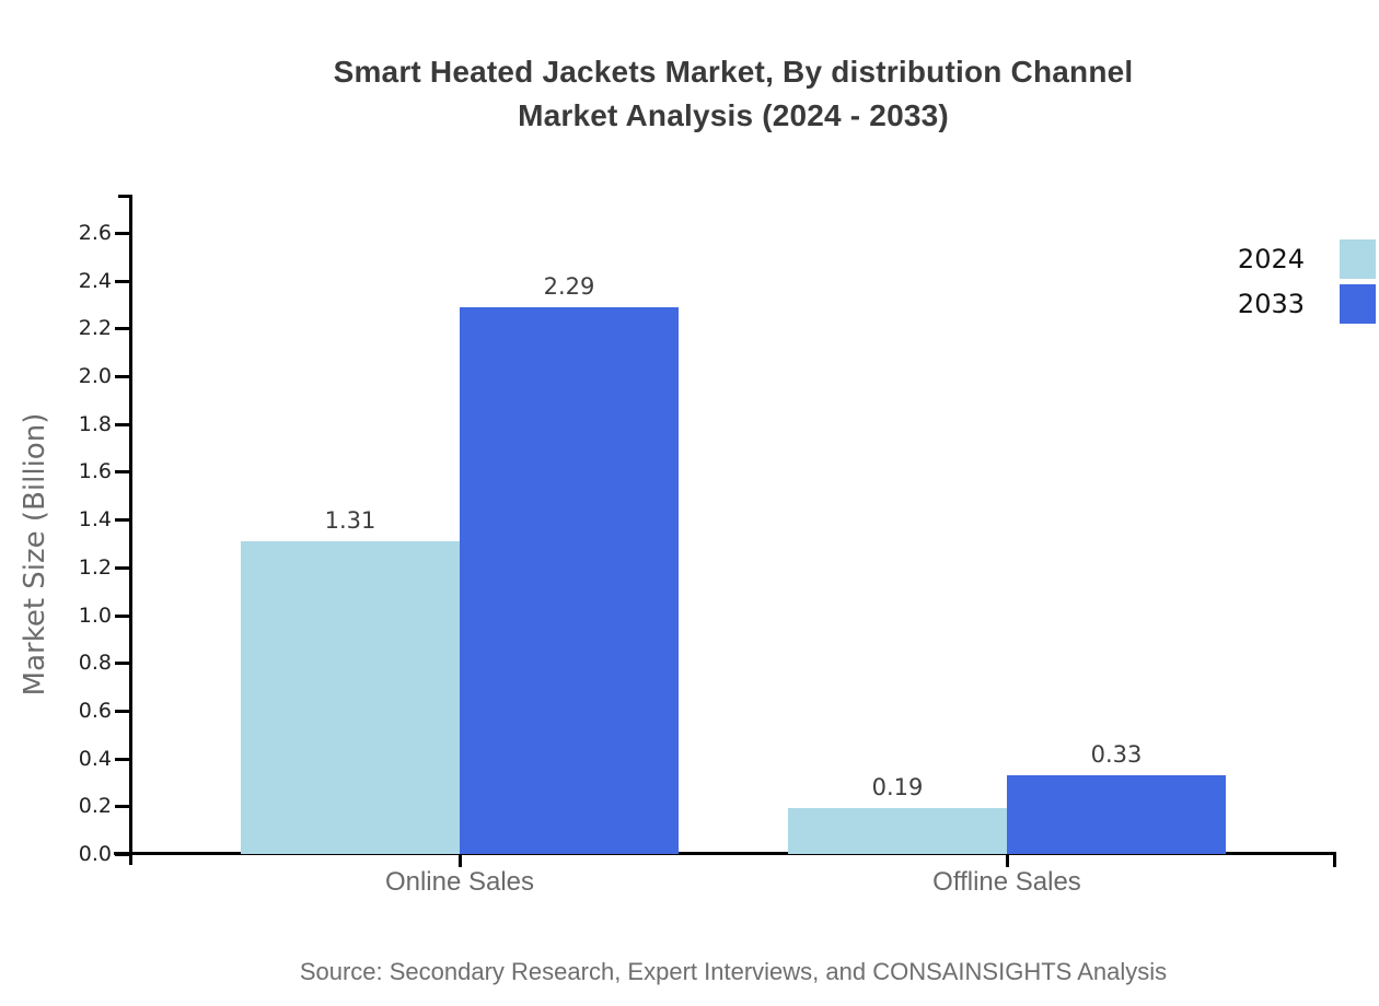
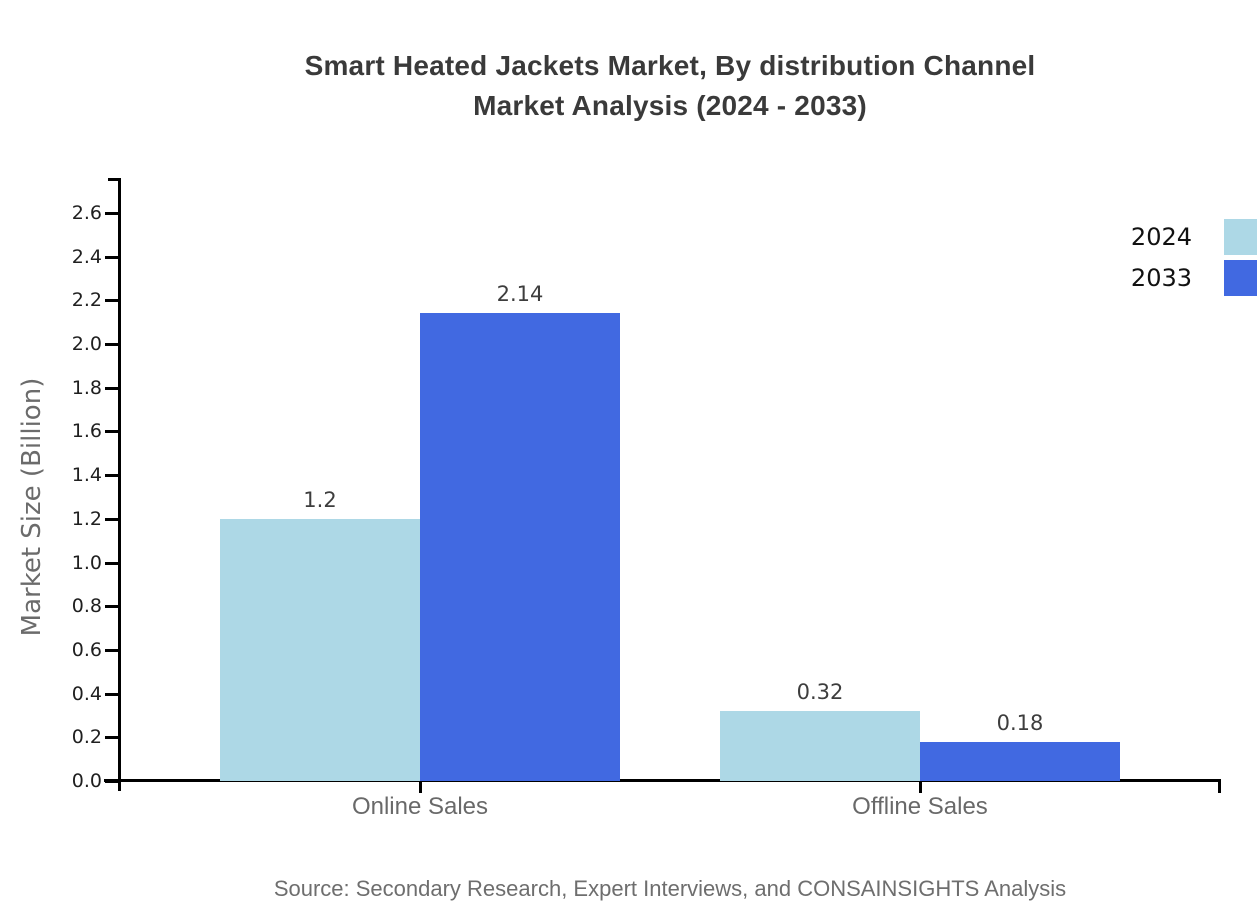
2024/Online Sales: 1.31 -> 1.2
2033/Online Sales: 2.29 -> 2.14
2024/Offline Sales: 0.19 -> 0.32
2033/Offline Sales: 0.33 -> 0.18
